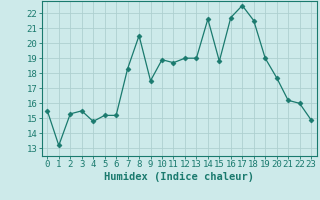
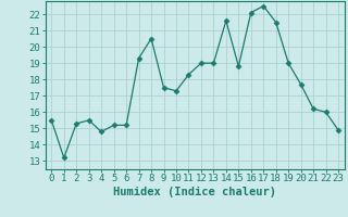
7: 18.3 -> 19.3
10: 18.9 -> 17.3
11: 18.7 -> 18.3
16: 21.7 -> 22.1
